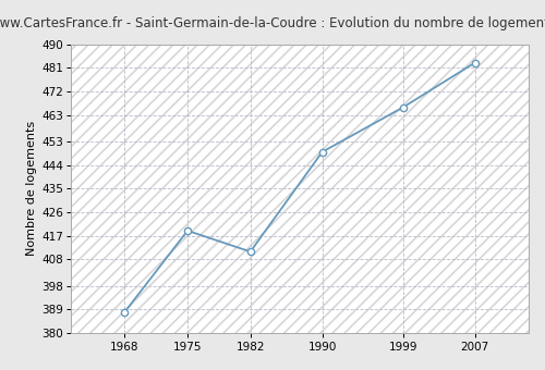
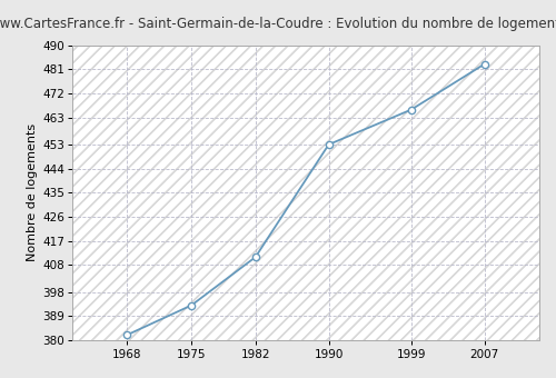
1968: 388 -> 382
1975: 419 -> 393
1990: 449 -> 453
